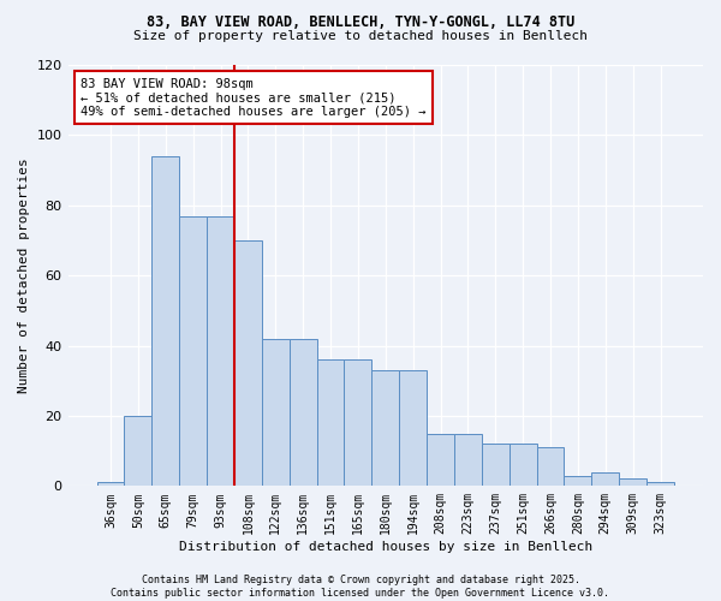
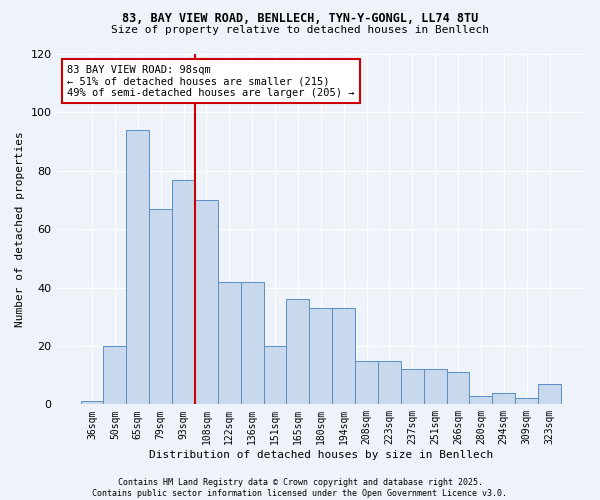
79sqm: 77 -> 67
151sqm: 36 -> 20
323sqm: 1 -> 7
